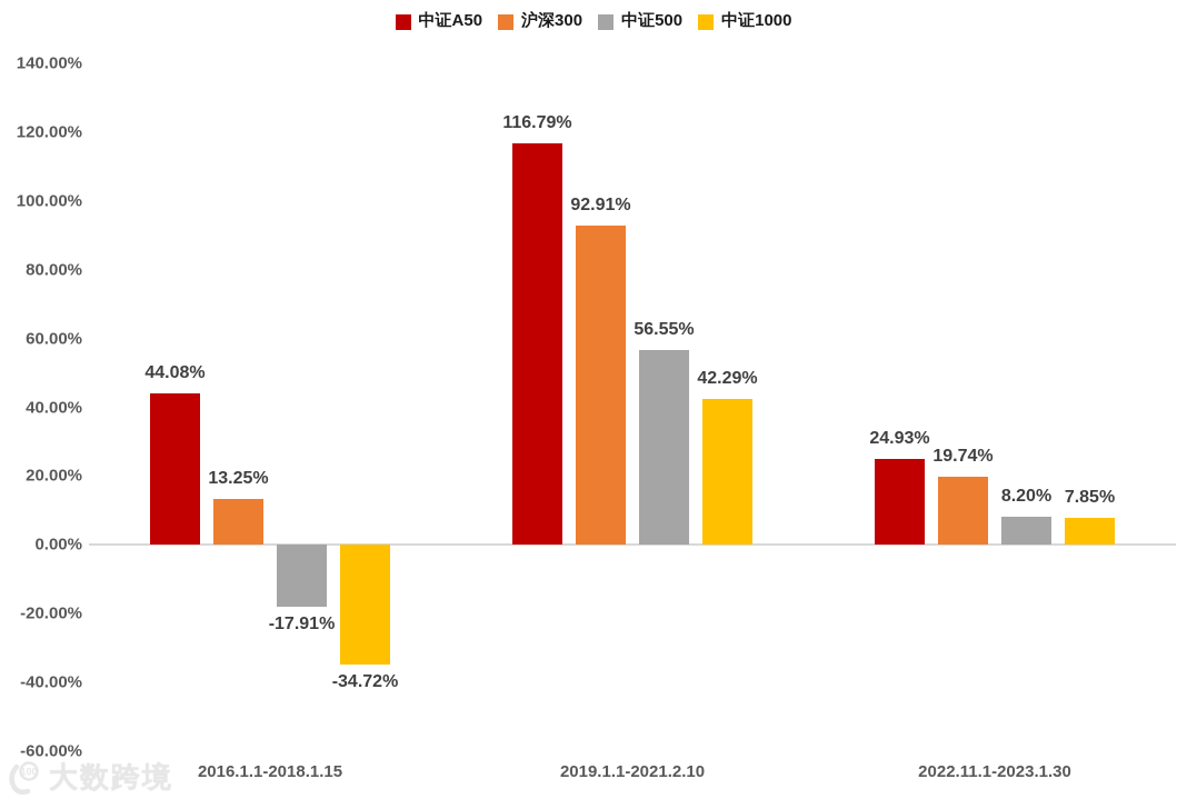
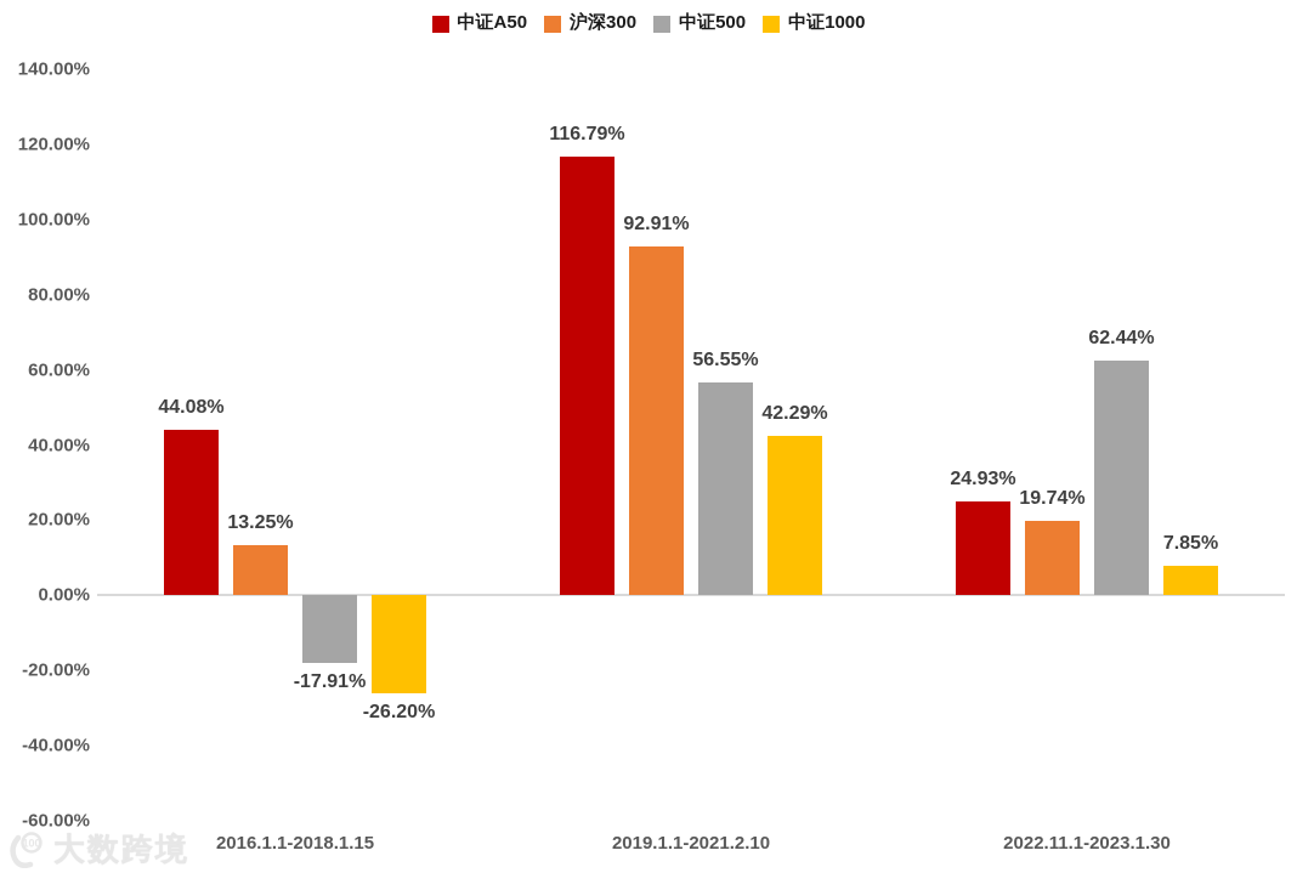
中证1000/2016.1.1-2018.1.15: -34.72% -> -26.20%
中证500/2022.11.1-2023.1.30: 8.20% -> 62.44%
